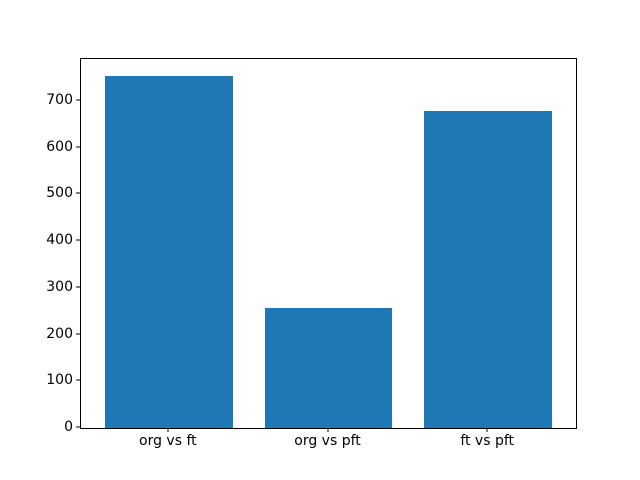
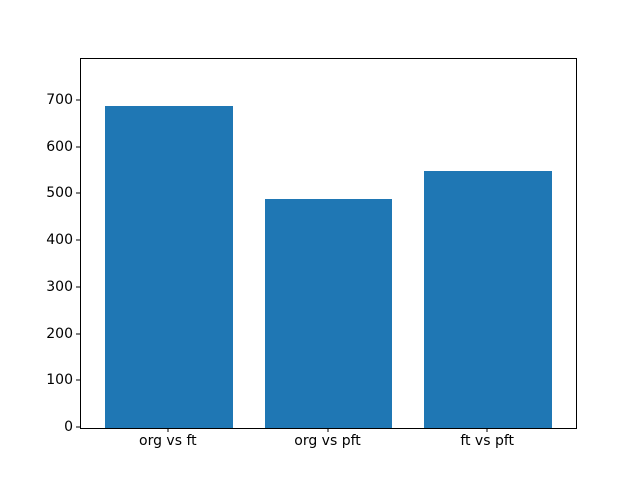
org vs ft: 750 -> 690
org vs pft: 260 -> 490
ft vs pft: 680 -> 550
